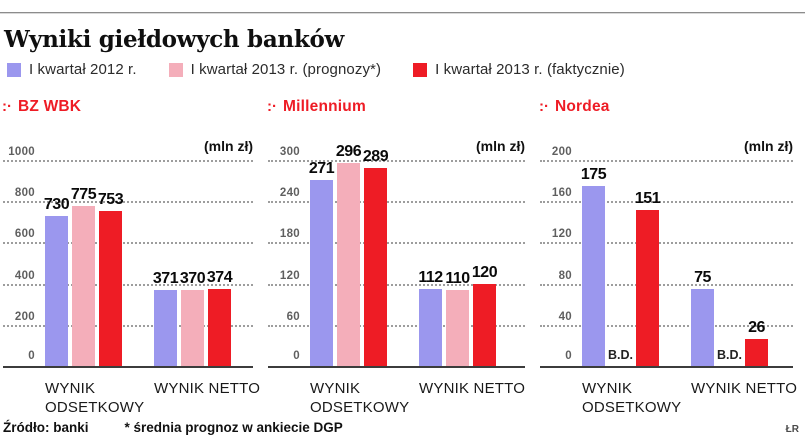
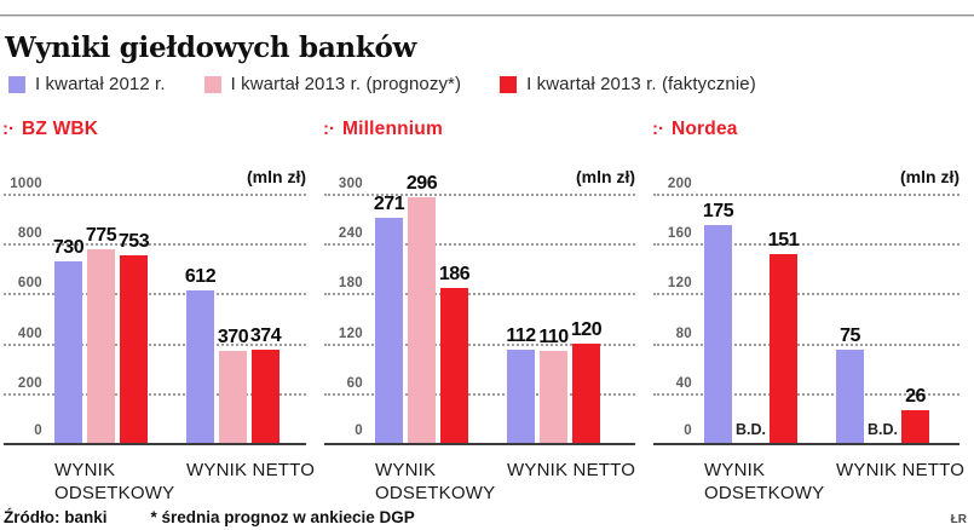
BZ WBK/I kwartał 2012 r./WYNIK NETTO: 371 -> 612
Millennium/I kwartał 2013 r. (faktycznie)/WYNIK ODSETKOWY: 289 -> 186
